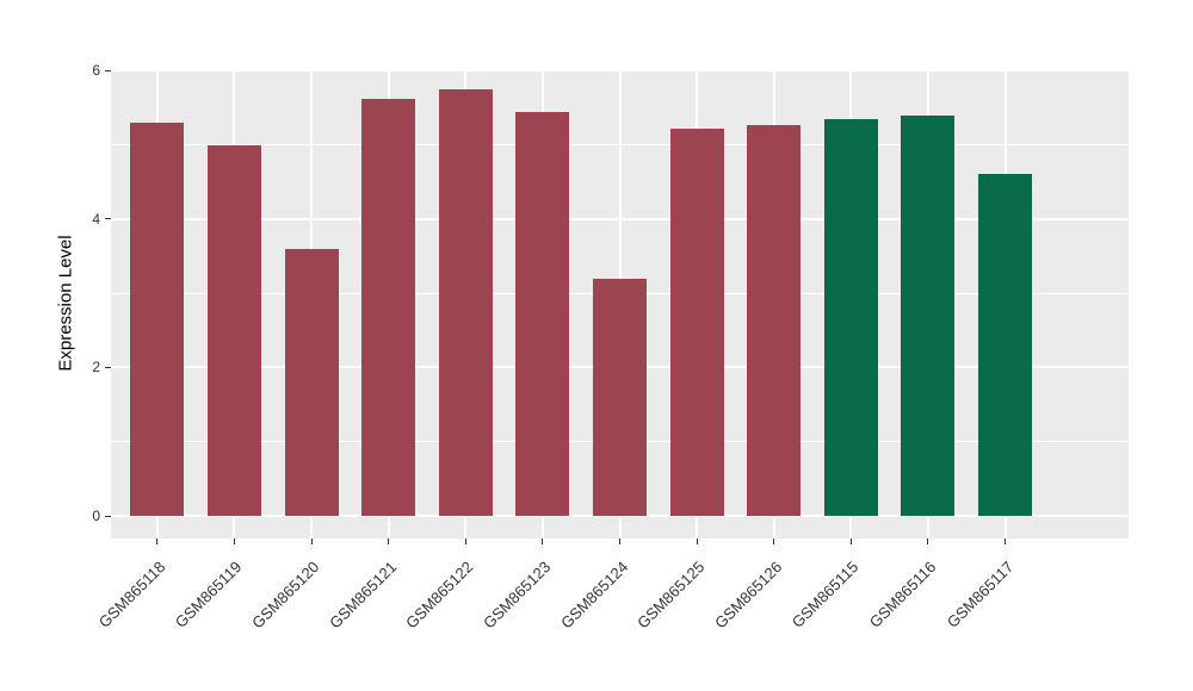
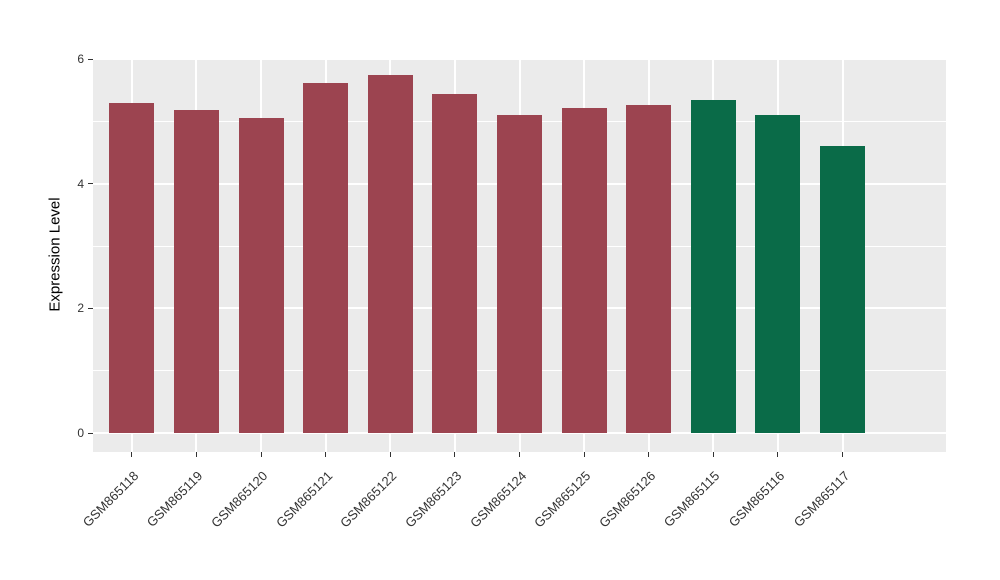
GSM865119: 5.0 -> 5.2
GSM865120: 3.6 -> 5.0
GSM865124: 3.2 -> 5.1
GSM865116: 5.4 -> 5.1
